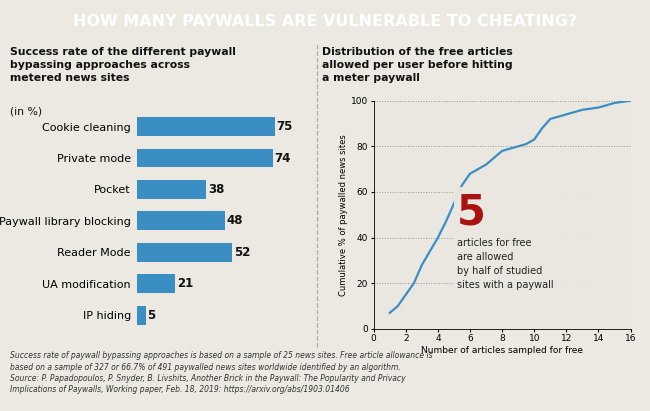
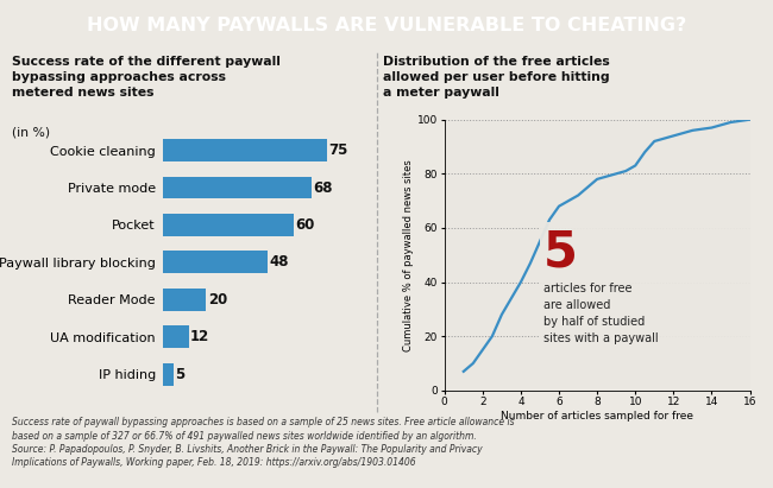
Private mode: 74 -> 68
Pocket: 38 -> 60
Reader Mode: 52 -> 20
UA modification: 21 -> 12
